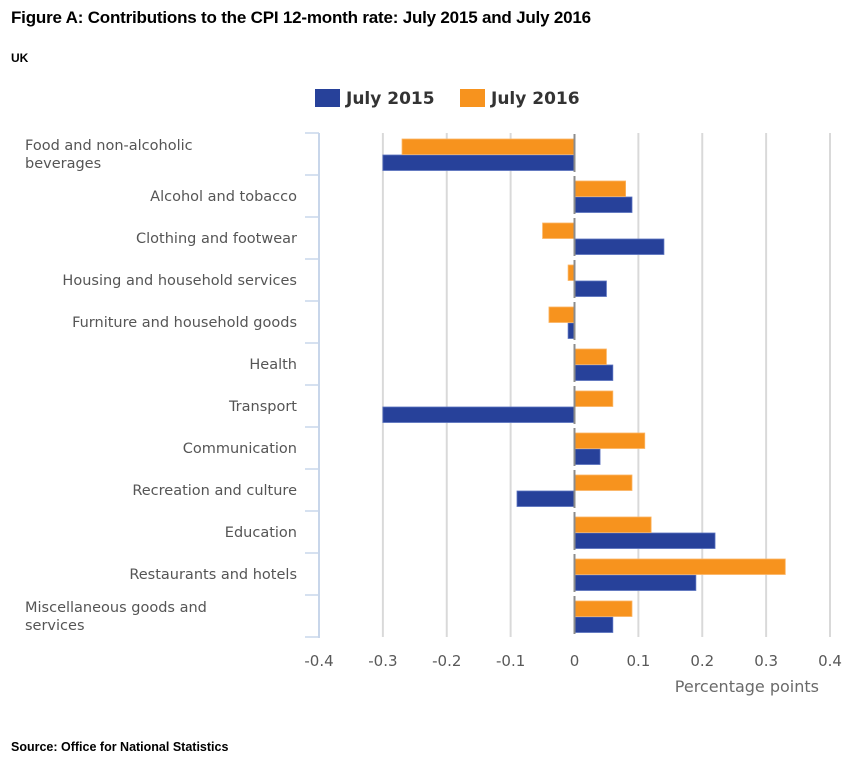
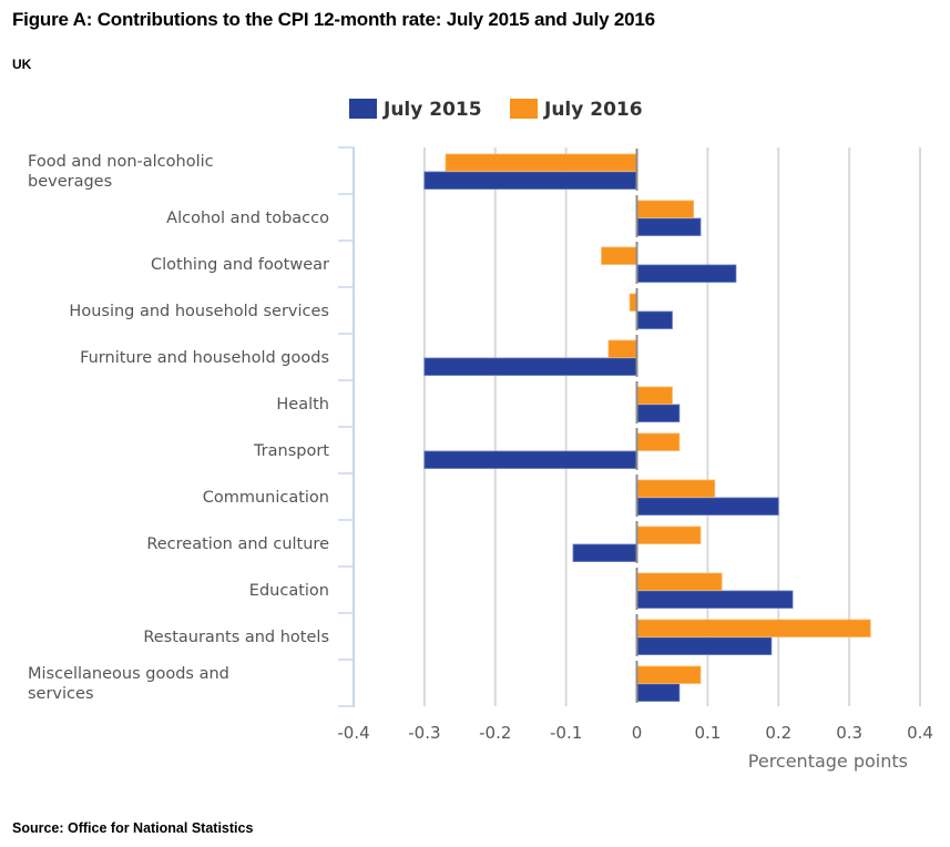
July 2015/Furniture and household goods: -0.01 -> -0.30
July 2015/Communication: 0.04 -> 0.20
